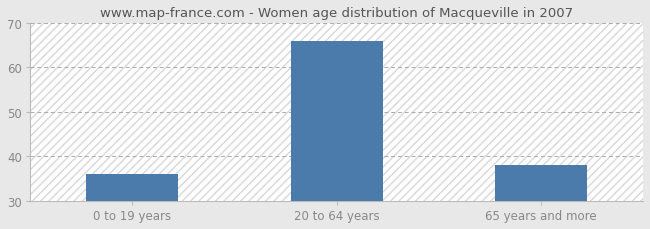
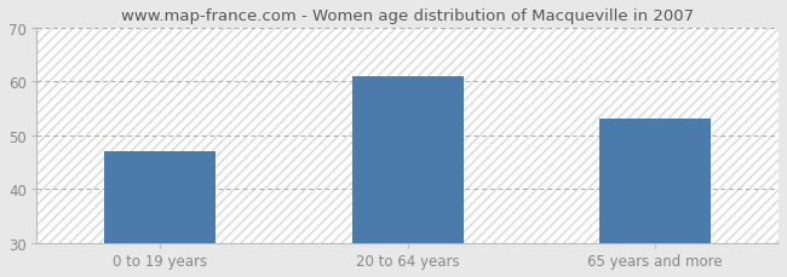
0 to 19 years: 36 -> 47
20 to 64 years: 66 -> 61
65 years and more: 38 -> 53
